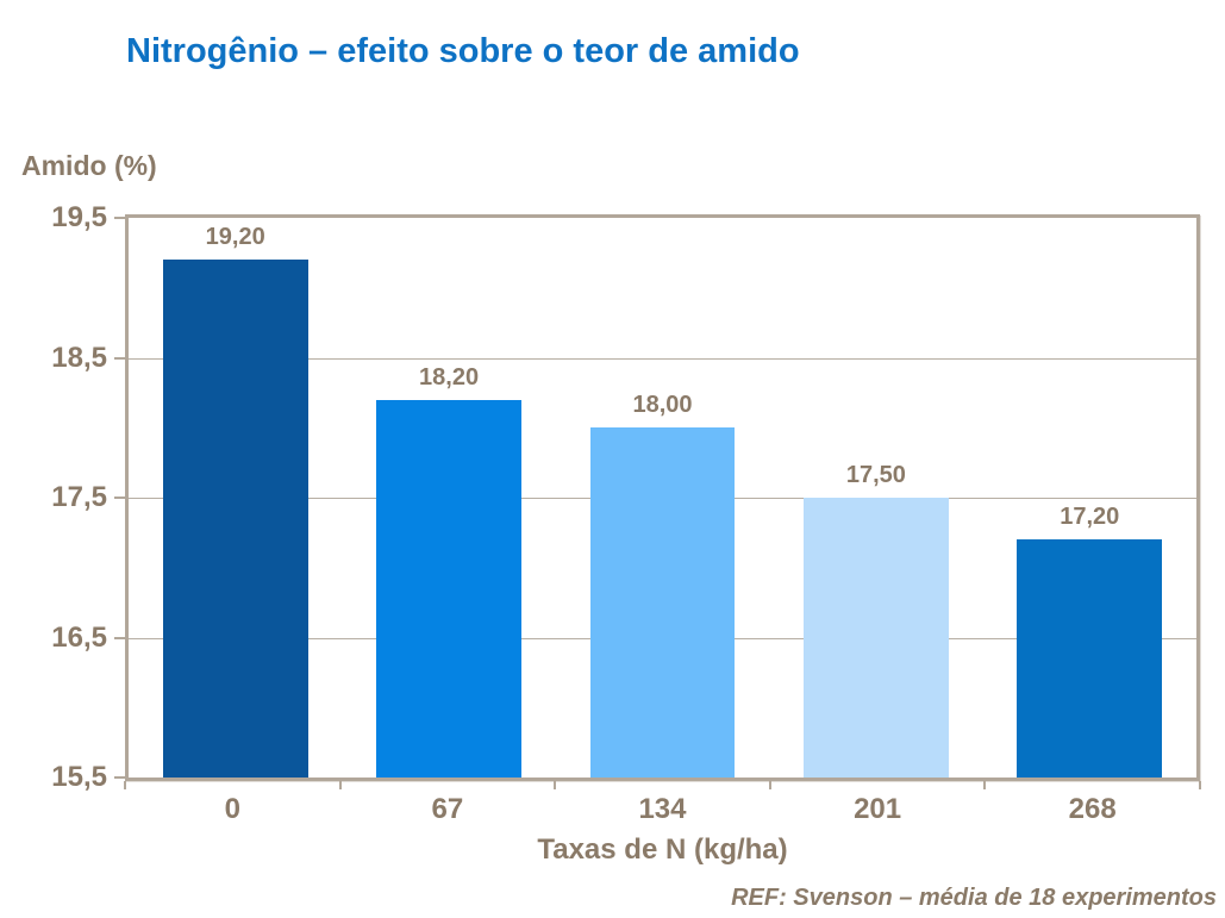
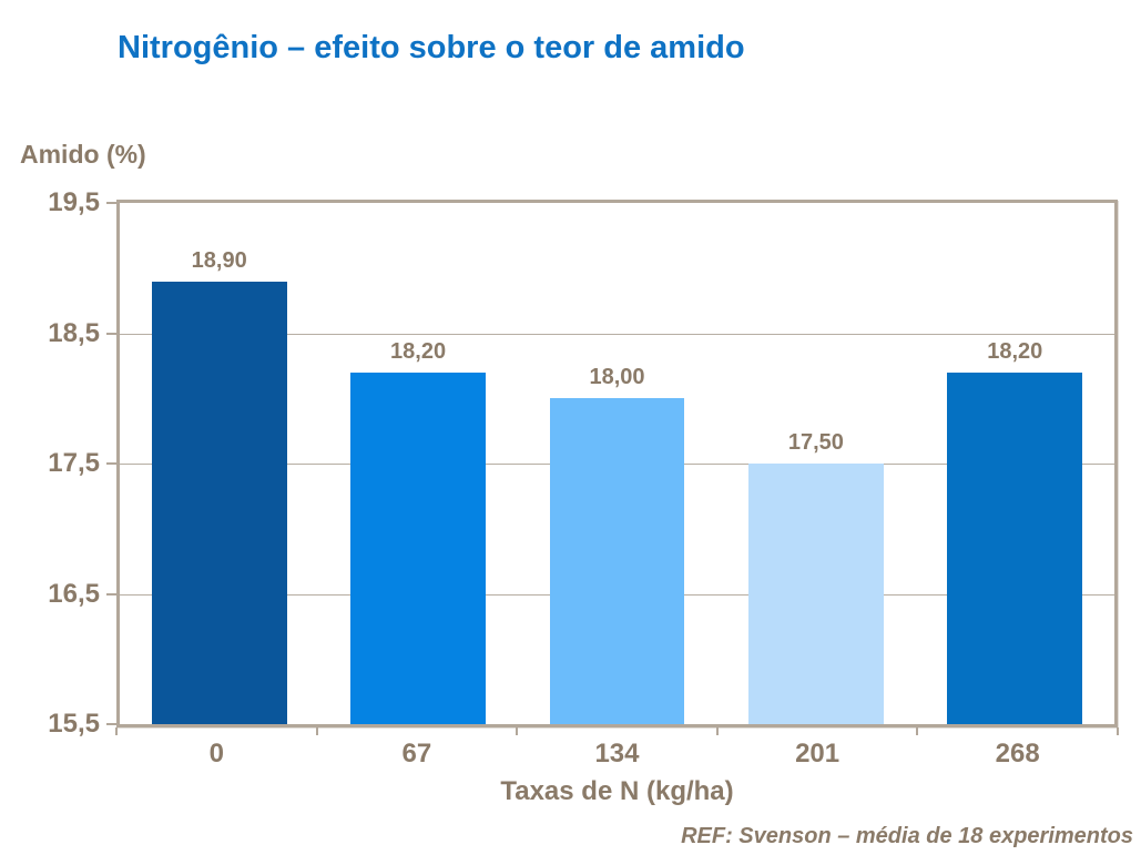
0: 19,20 -> 18,90
268: 17,20 -> 18,20
